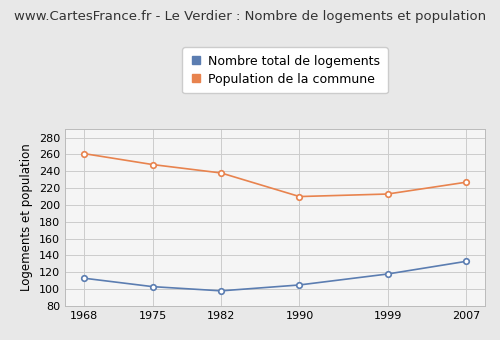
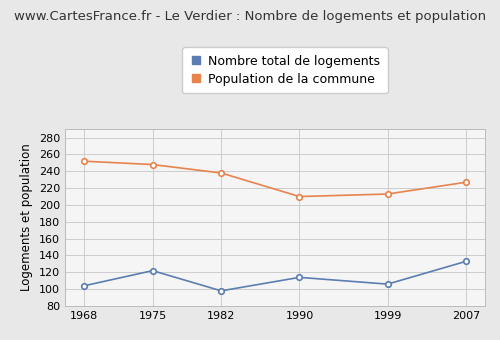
Nombre total de logements/1968: 113 -> 104
Population de la commune/1968: 261 -> 252
Nombre total de logements/1975: 103 -> 122
Nombre total de logements/1990: 105 -> 114
Nombre total de logements/1999: 118 -> 106
